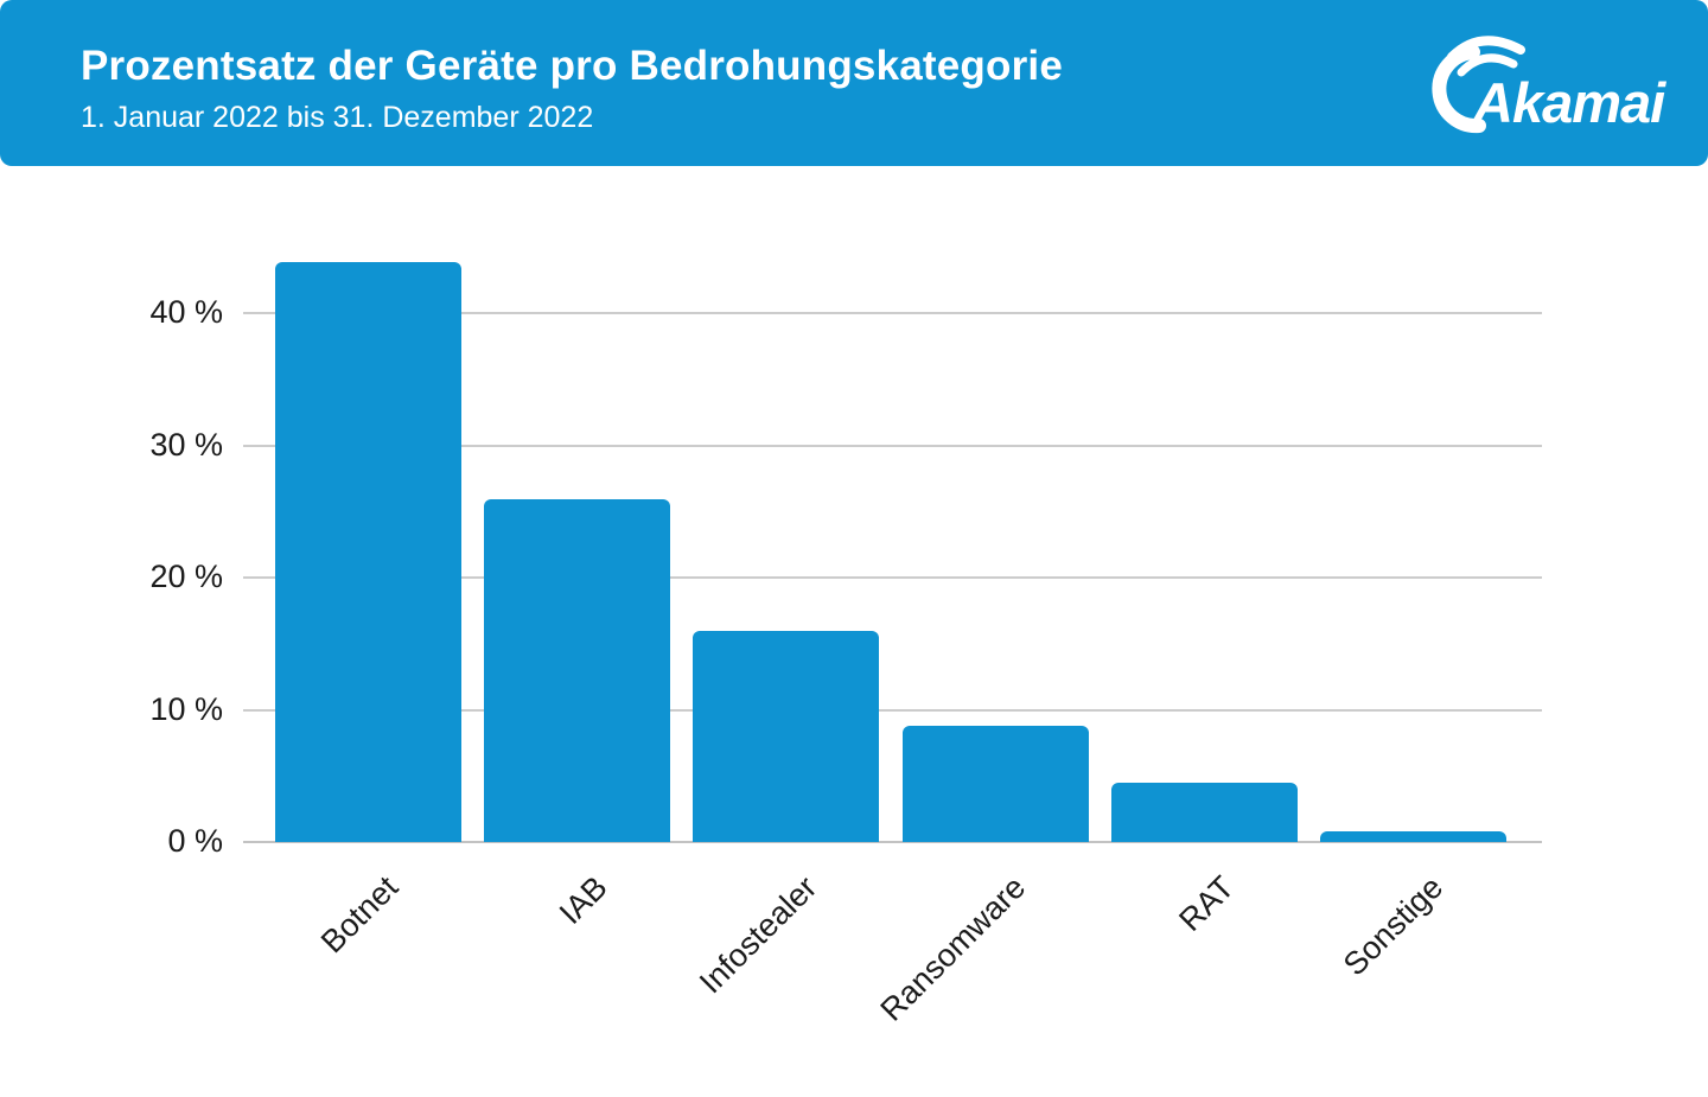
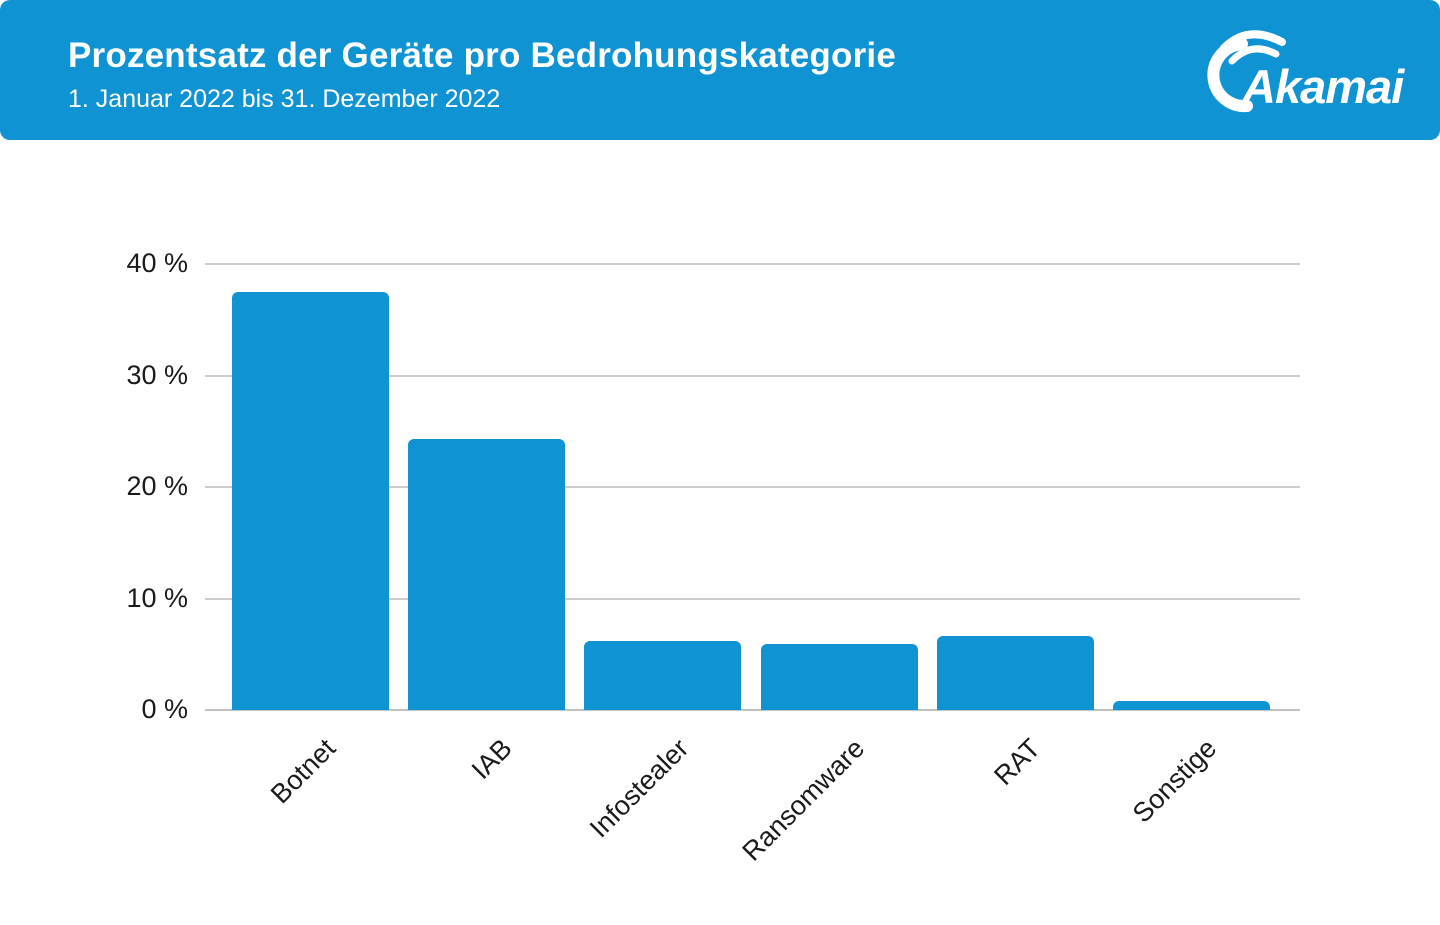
Botnet: 43.9% -> 37.5%
IAB: 25.9% -> 24.3%
Infostealer: 16.0% -> 6.2%
Ransomware: 8.8% -> 5.9%
RAT: 4.5% -> 6.6%
